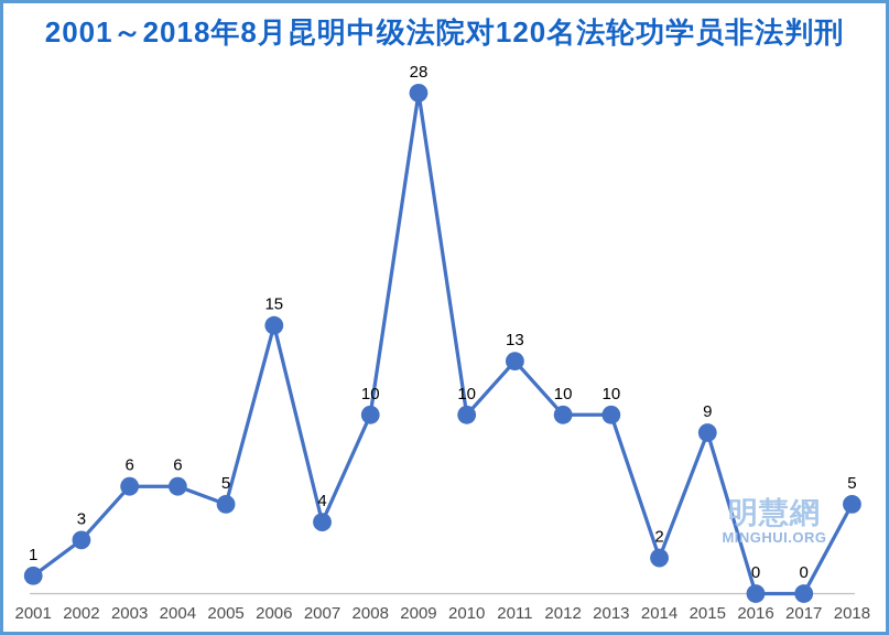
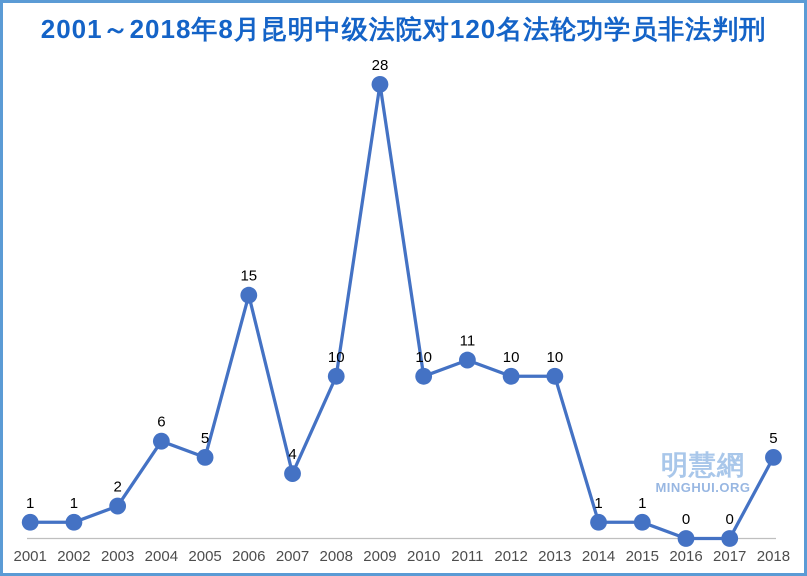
2002: 3 -> 1
2003: 6 -> 2
2011: 13 -> 11
2014: 2 -> 1
2015: 9 -> 1
